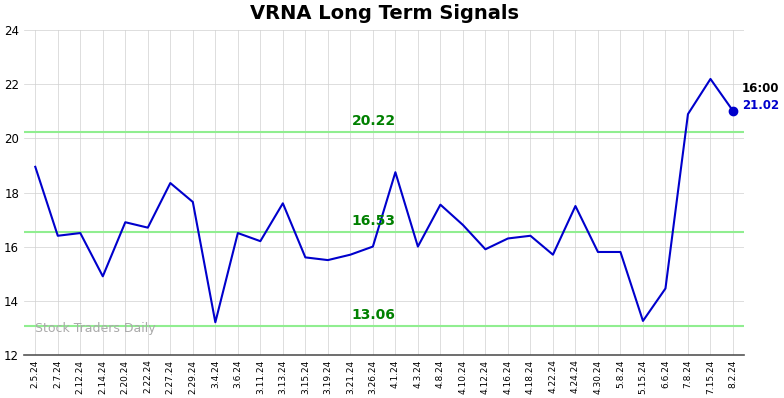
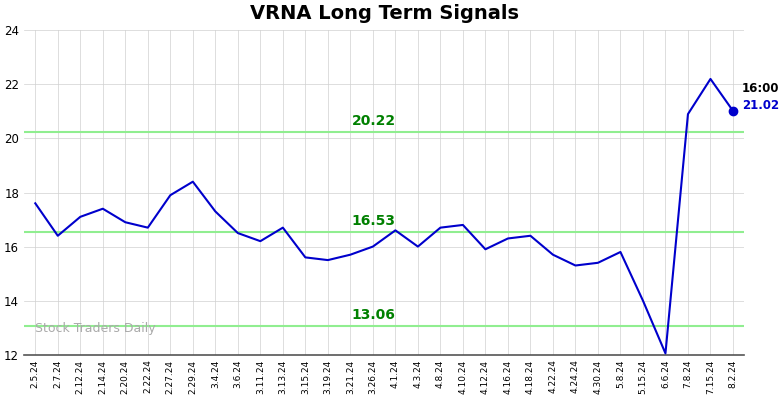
2.5.24: 18.95 -> 17.60
2.12.24: 16.50 -> 17.10
2.14.24: 14.90 -> 17.40
2.27.24: 18.35 -> 17.90
2.29.24: 17.65 -> 18.40
3.4.24: 13.20 -> 17.30
3.13.24: 17.60 -> 16.70
4.1.24: 18.75 -> 16.60
4.8.24: 17.55 -> 16.70
4.24.24: 17.50 -> 15.30
4.30.24: 15.80 -> 15.40
5.15.24: 13.25 -> 14.00
6.6.24: 14.45 -> 12.05
